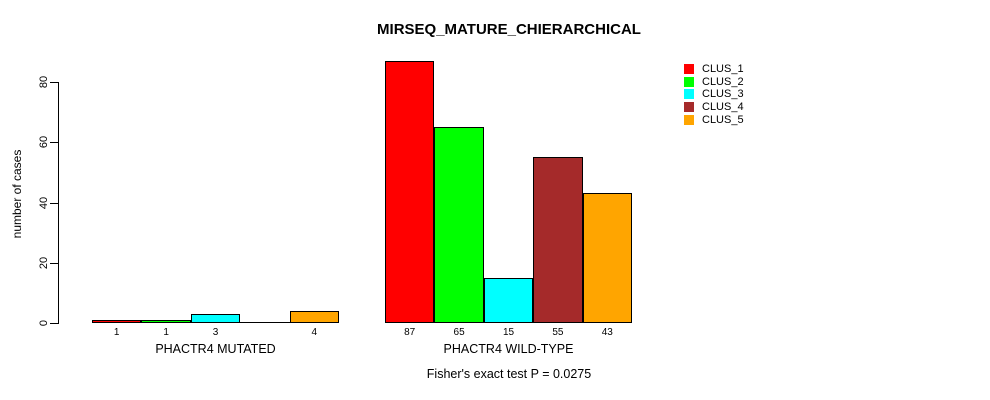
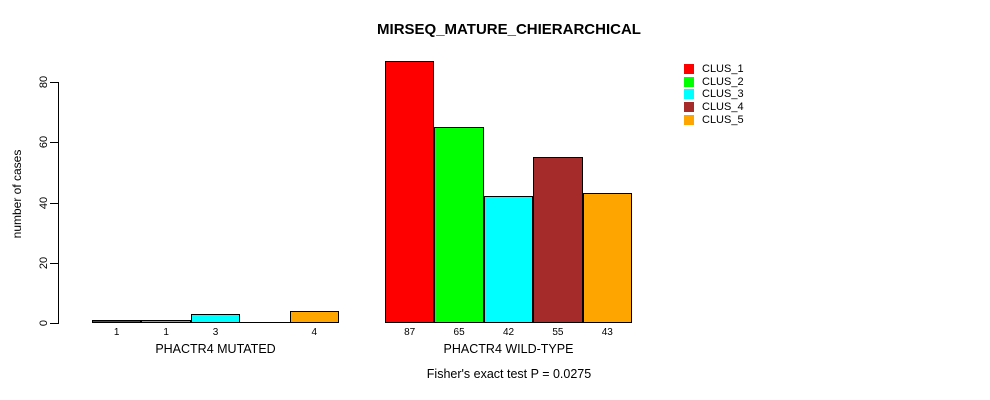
CLUS_3/PHACTR4 WILD-TYPE: 15 -> 42
